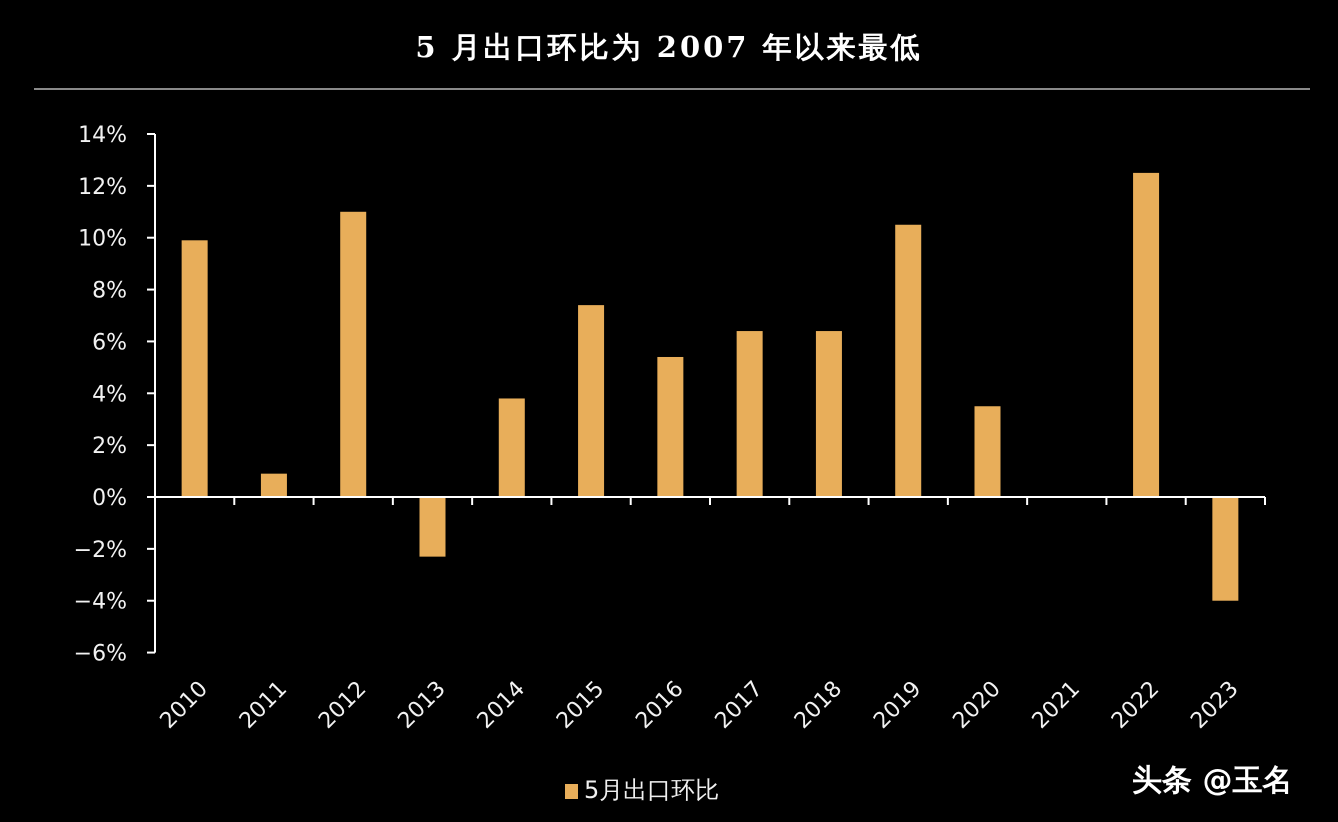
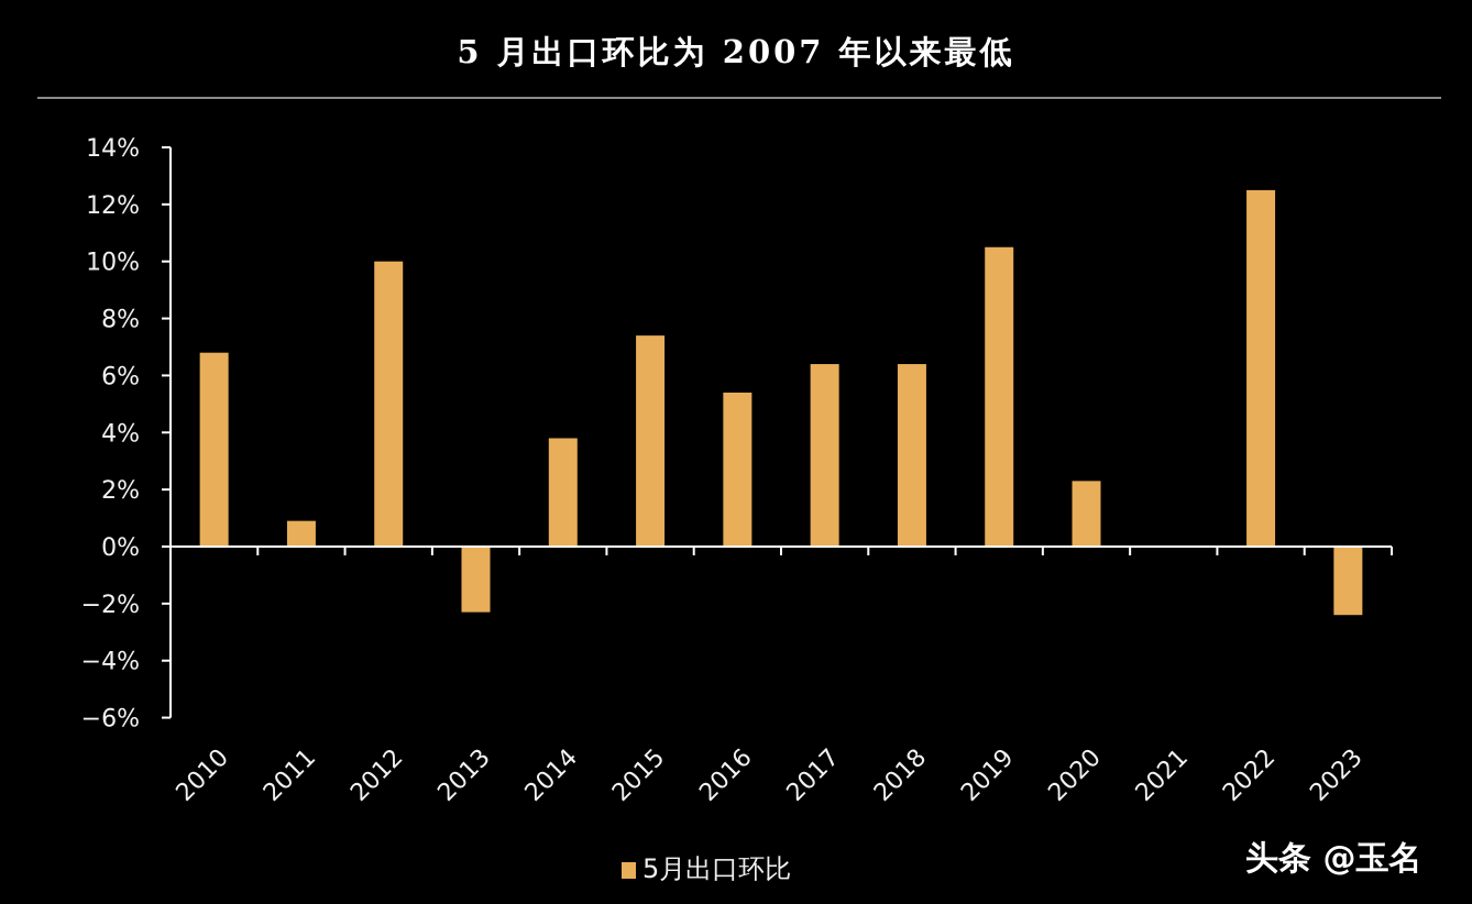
2010: 9.9% -> 6.8%
2012: 11.0% -> 10.0%
2020: 3.5% -> 2.3%
2023: -4.0% -> -2.4%
